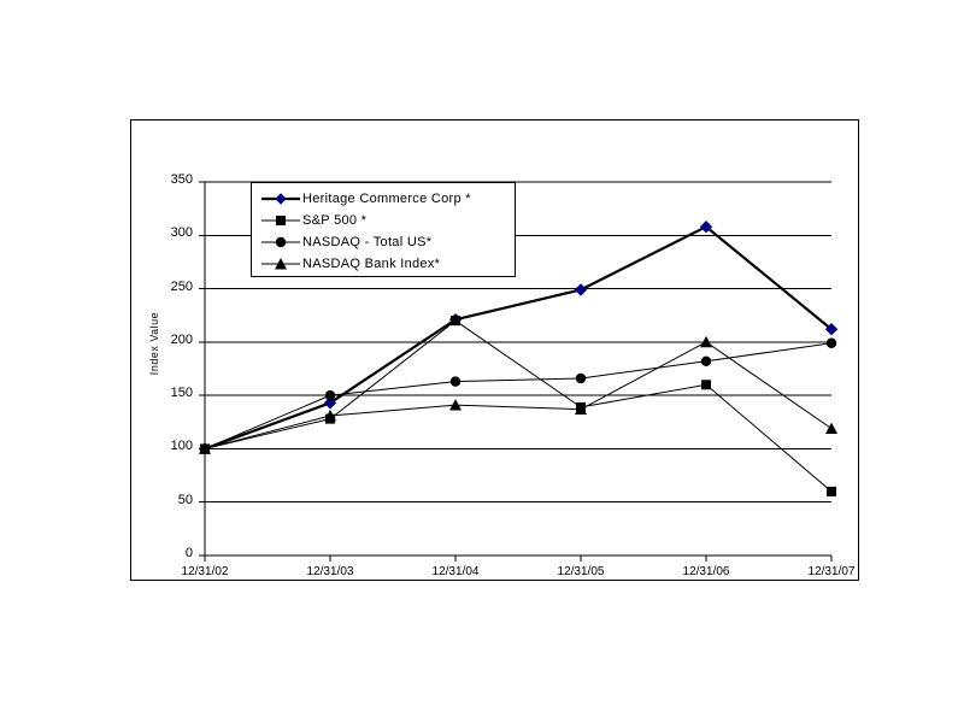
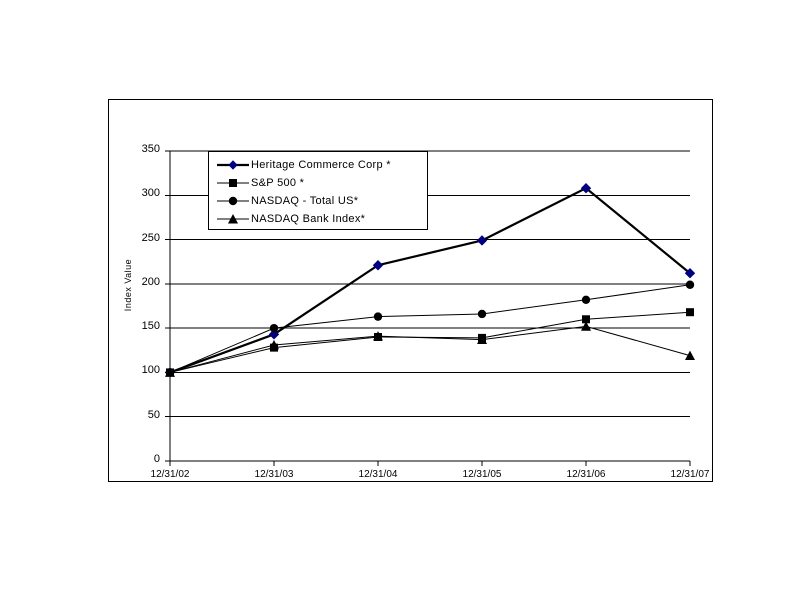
S&P 500 */12/31/04: 220 -> 140
NASDAQ Bank Index*/12/31/06: 200 -> 150
S&P 500 */12/31/07: 60 -> 170
